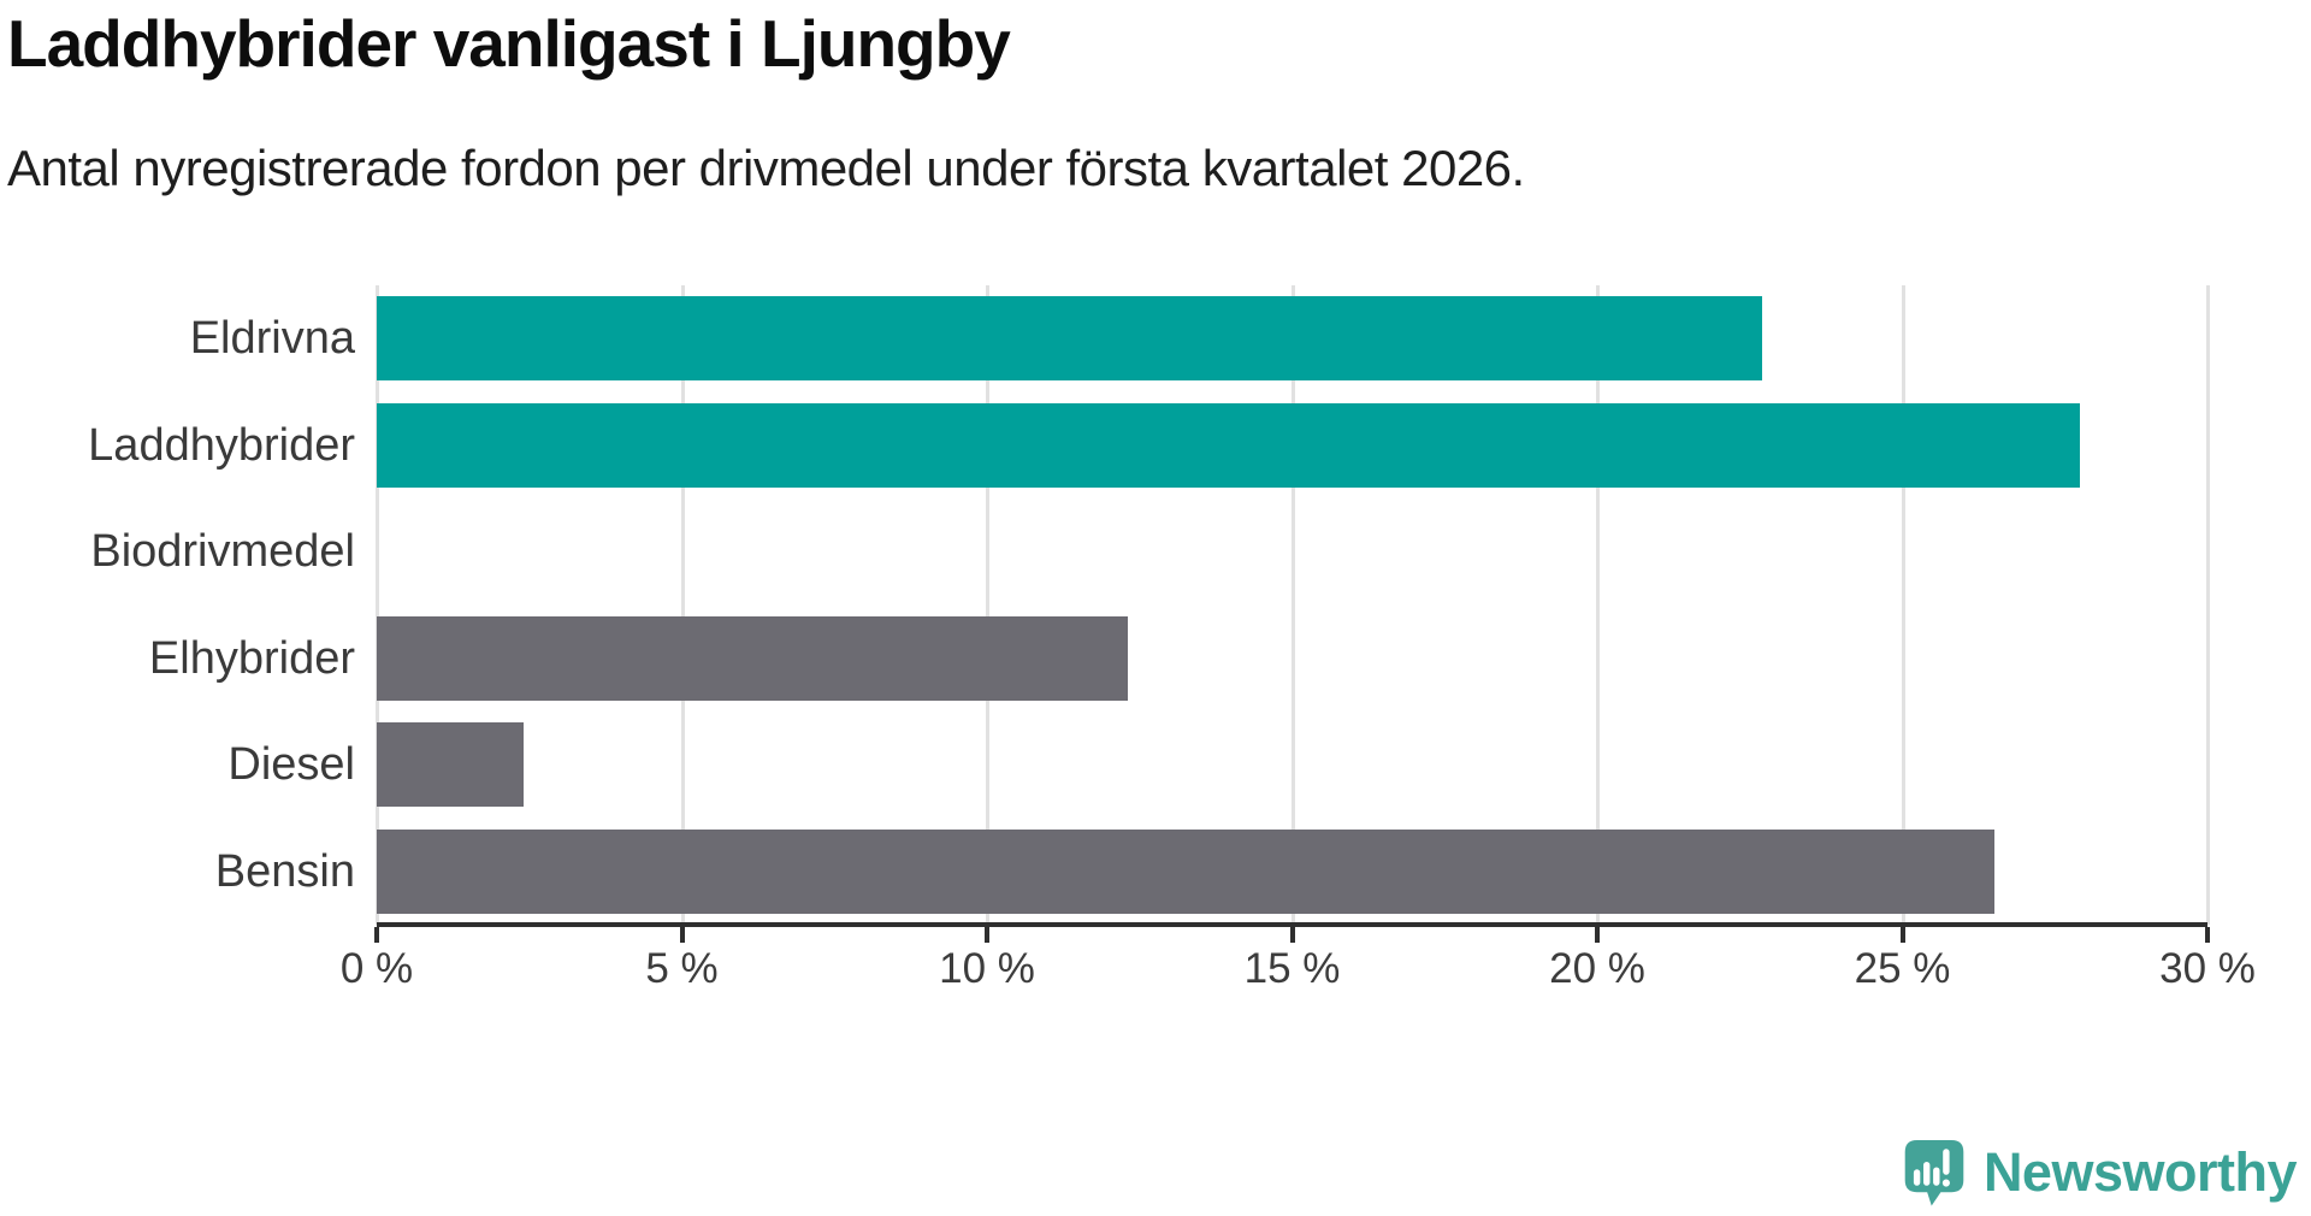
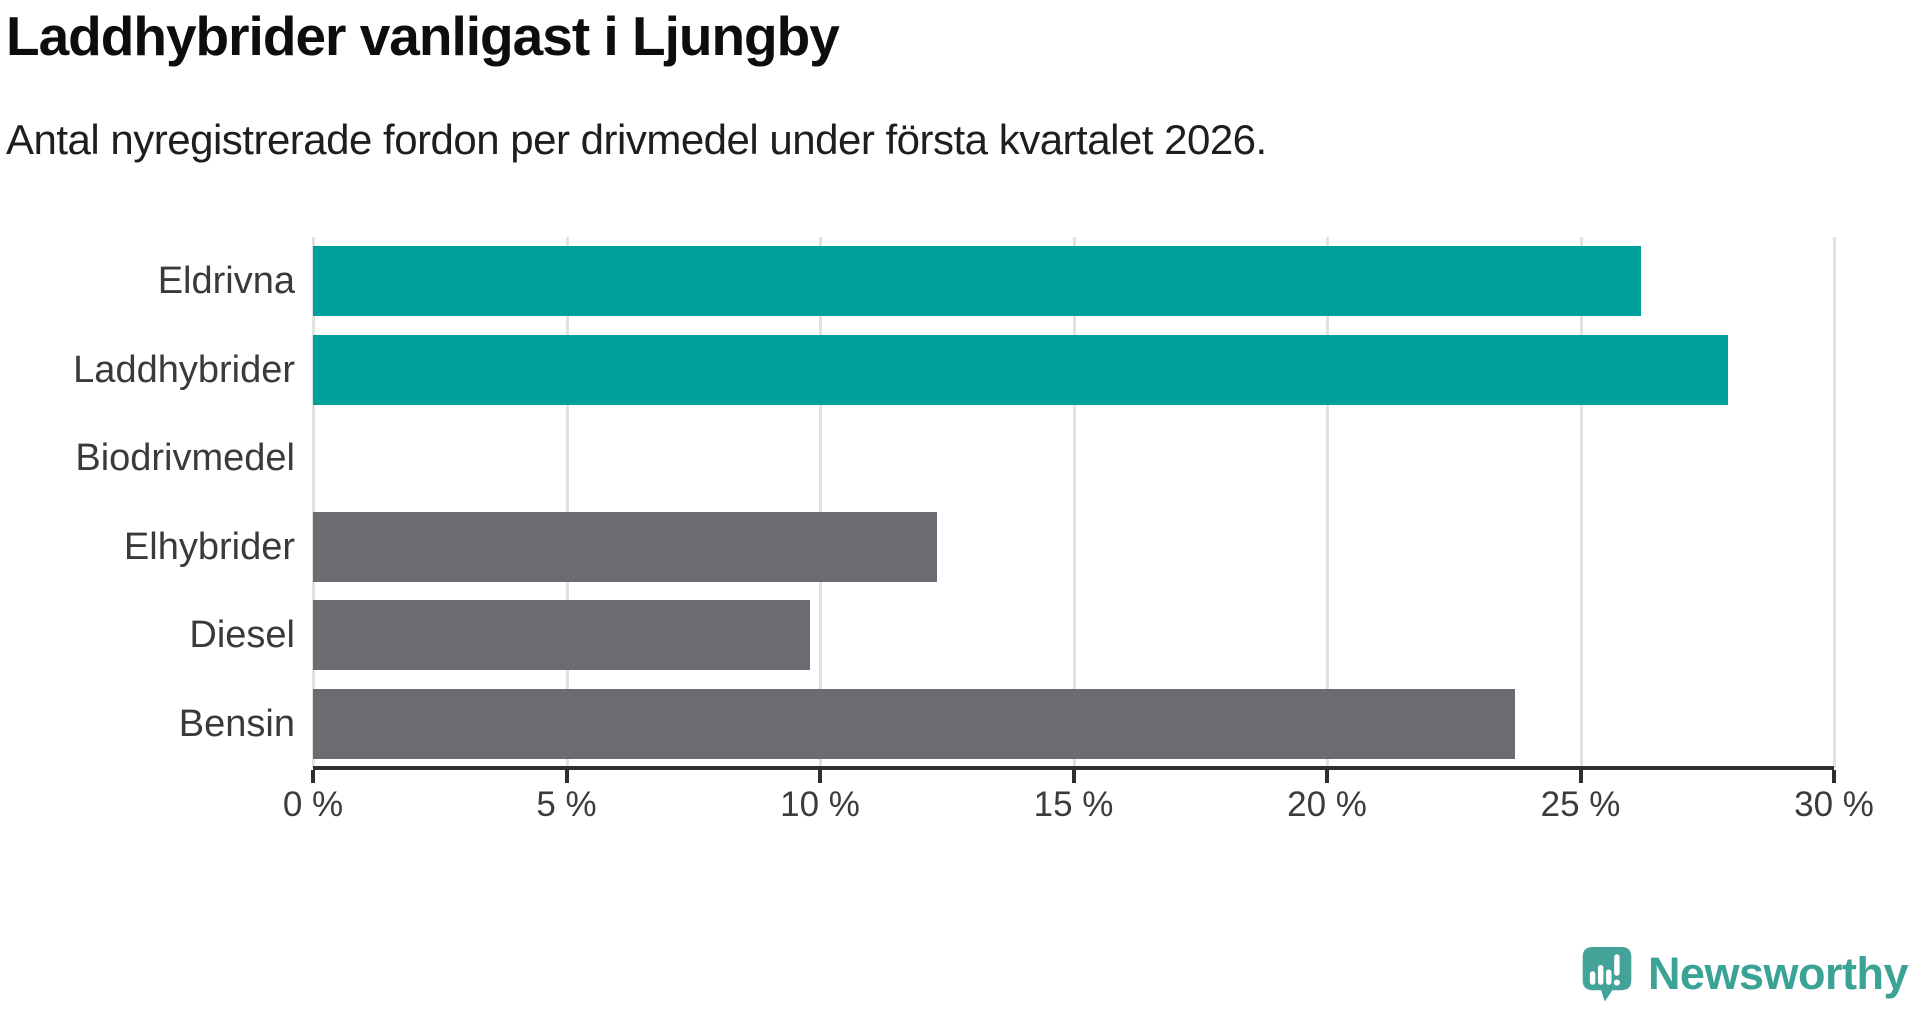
Eldrivna: 22.7% -> 26.2%
Diesel: 2.4% -> 9.8%
Bensin: 26.5% -> 23.7%
